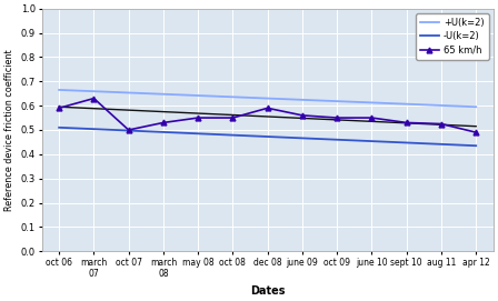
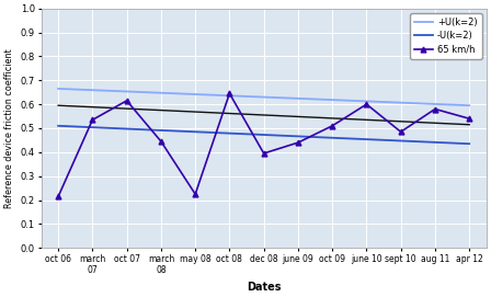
65 km/h/oct 06: 0.590 -> 0.215
65 km/h/march 07: 0.630 -> 0.535
65 km/h/oct 07: 0.500 -> 0.615
65 km/h/march 08: 0.530 -> 0.445
65 km/h/may 08: 0.550 -> 0.225
65 km/h/oct 08: 0.550 -> 0.645
65 km/h/dec 08: 0.590 -> 0.395
65 km/h/june 09: 0.560 -> 0.440
65 km/h/oct 09: 0.550 -> 0.510
65 km/h/june 10: 0.550 -> 0.600
65 km/h/sept 10: 0.530 -> 0.485
65 km/h/aug 11: 0.525 -> 0.580
65 km/h/apr 12: 0.490 -> 0.540
